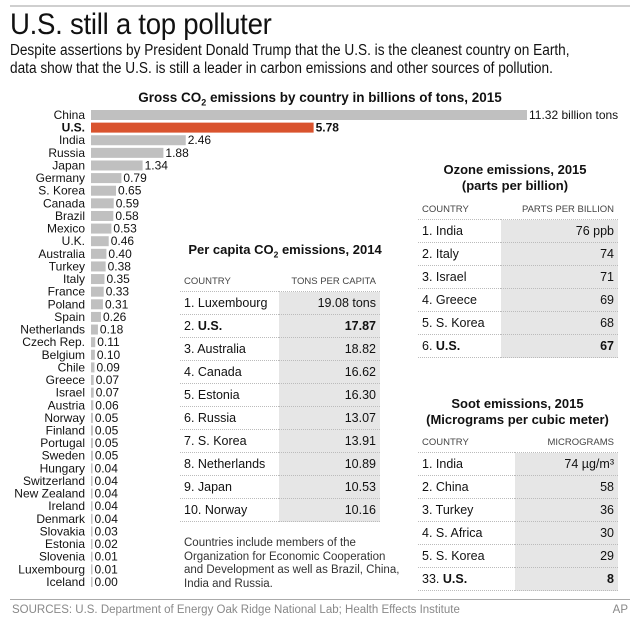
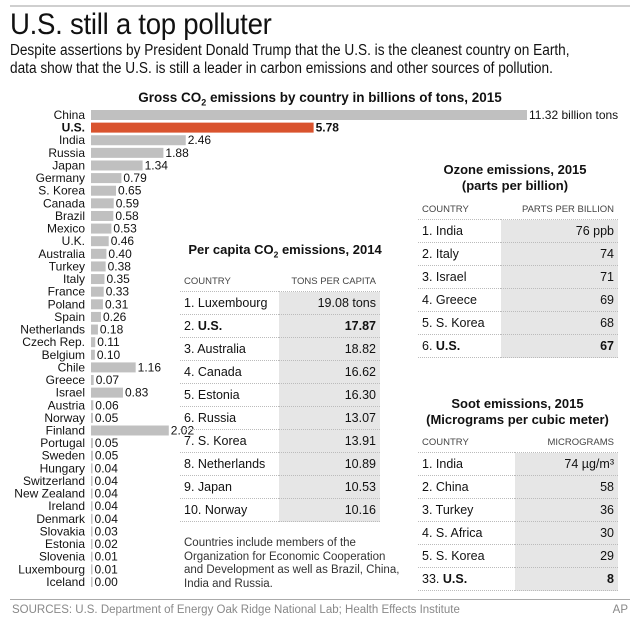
Chile: 0.09 -> 1.16
Israel: 0.07 -> 0.83
Finland: 0.05 -> 2.02
